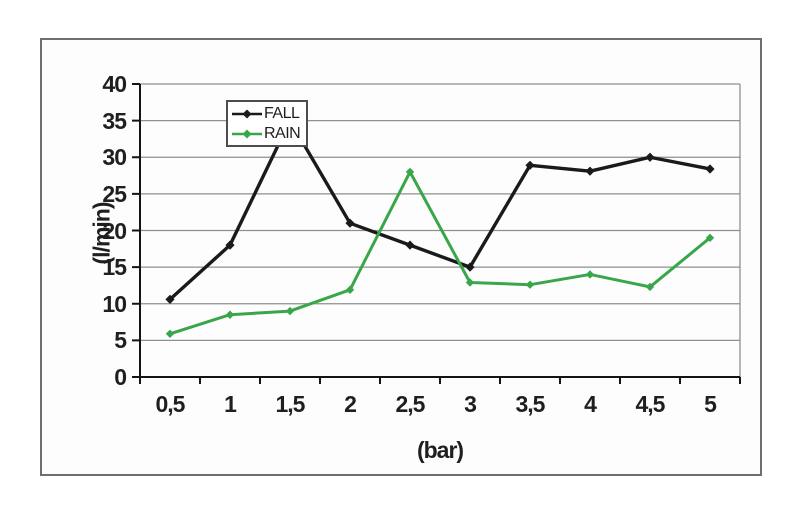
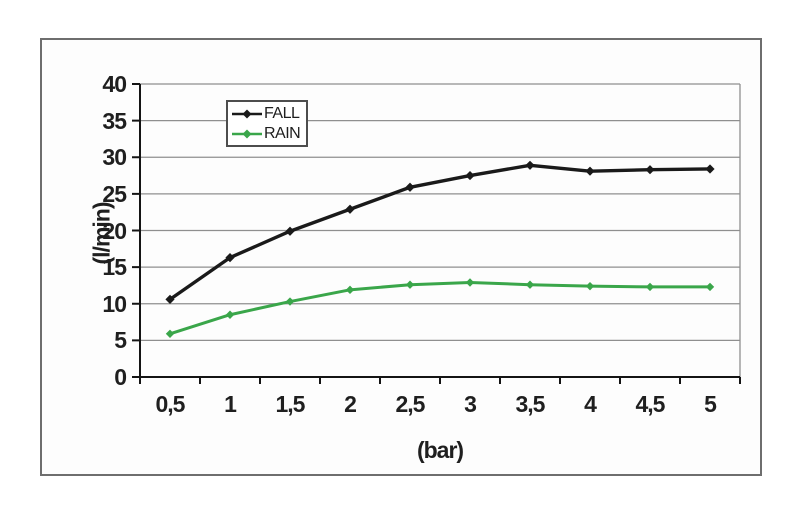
FALL/1: 18 -> 16
FALL/1,5: 35 -> 20
RAIN/1,5: 9 -> 10
FALL/2: 21 -> 23
FALL/2,5: 18 -> 26
RAIN/2,5: 28 -> 13
FALL/3: 15 -> 28
RAIN/4: 14 -> 12
FALL/4,5: 30 -> 28
RAIN/5: 19 -> 12
